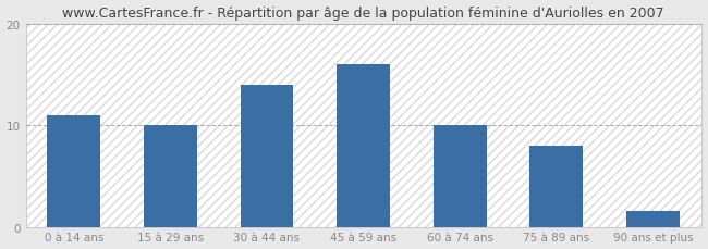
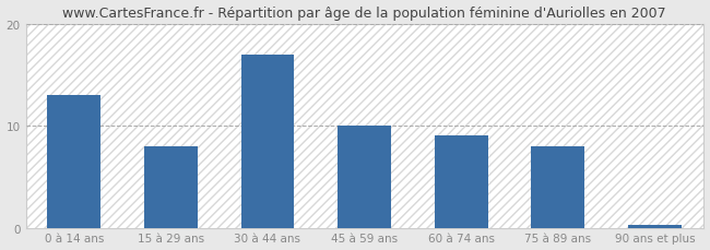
0 à 14 ans: 11.0 -> 13.0
15 à 29 ans: 10.0 -> 8.0
30 à 44 ans: 14.0 -> 17.0
45 à 59 ans: 16.0 -> 10.0
60 à 74 ans: 10.0 -> 9.0
90 ans et plus: 1.6 -> 0.3
